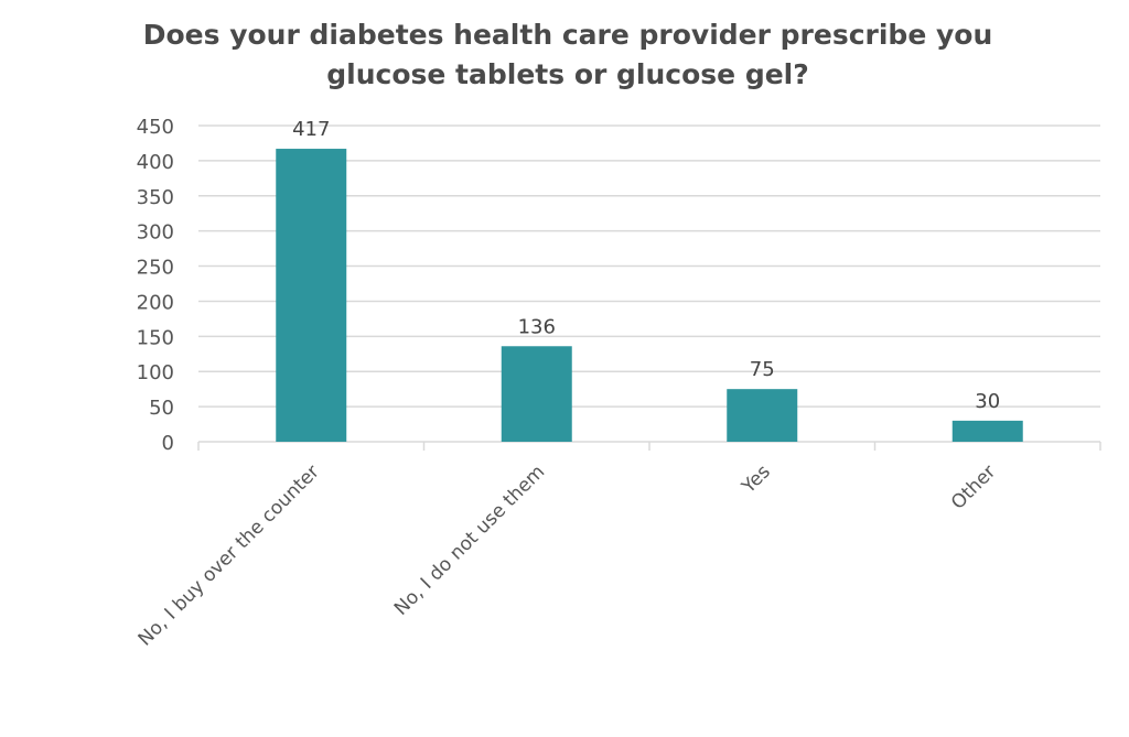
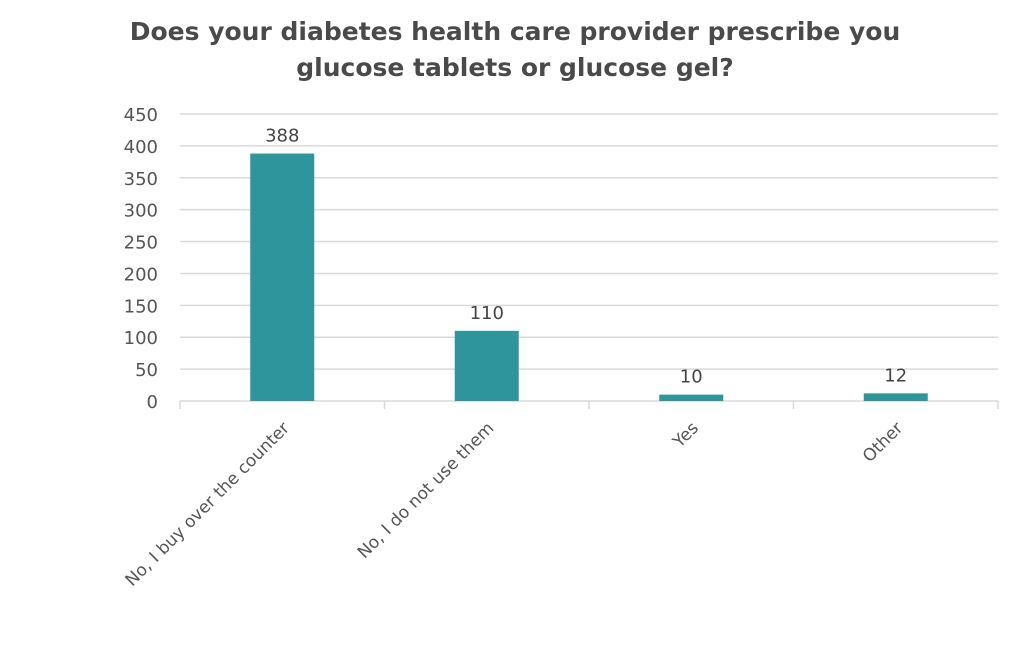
No, I buy over the counter: 417 -> 388
No, I do not use them: 136 -> 110
Yes: 75 -> 10
Other: 30 -> 12
